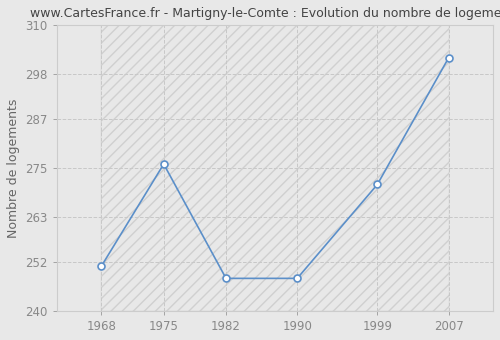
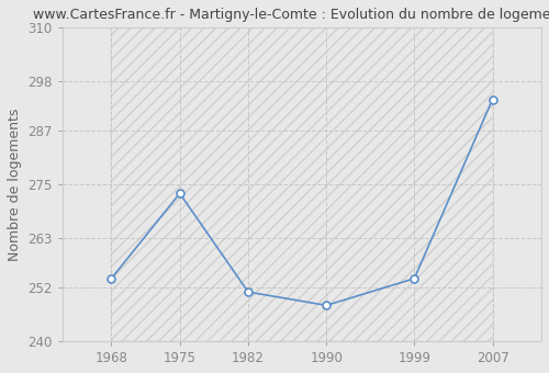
1968: 251 -> 254
1975: 276 -> 273
1982: 248 -> 251
1999: 271 -> 254
2007: 302 -> 294
